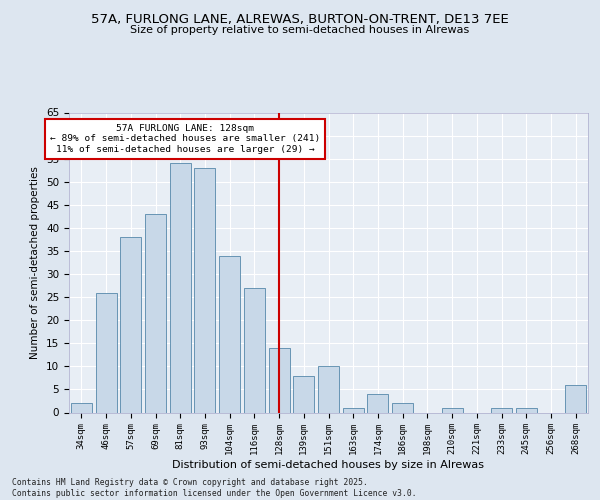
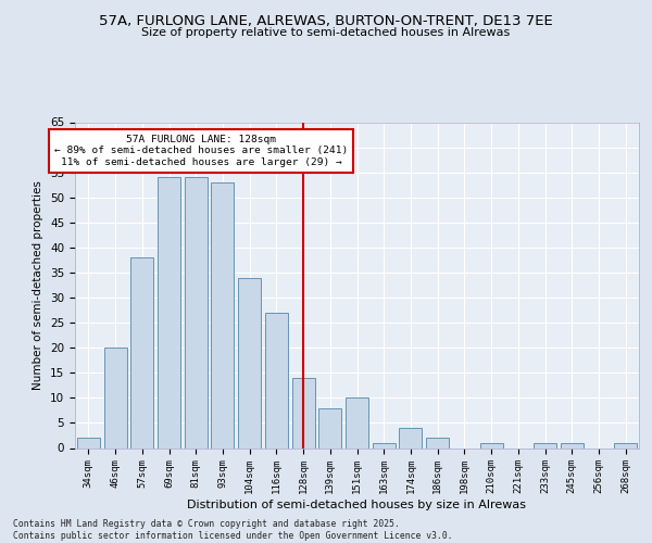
46sqm: 26 -> 20
69sqm: 43 -> 54
268sqm: 6 -> 1
